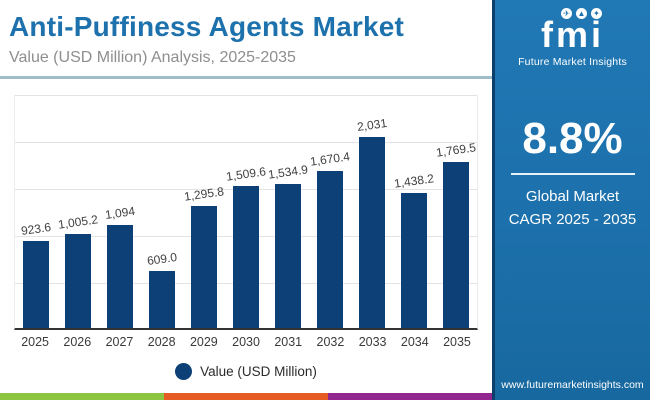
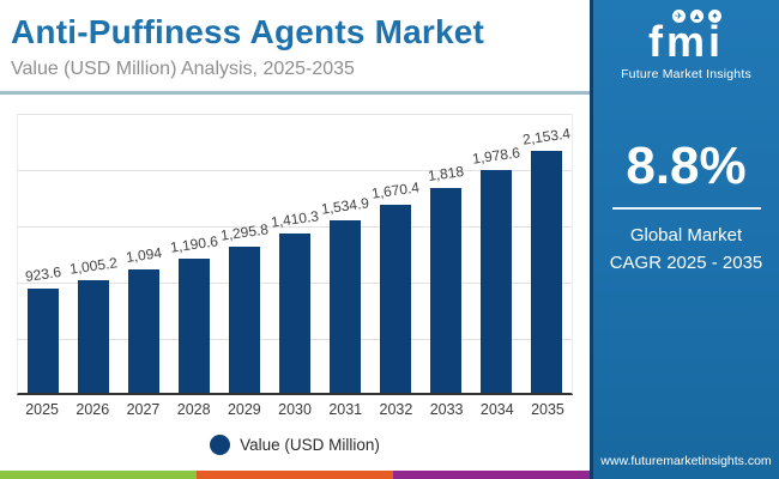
2028: 609.0 -> 1,190.6
2030: 1,509.6 -> 1,410.3
2033: 2,031 -> 1,818
2034: 1,438.2 -> 1,978.6
2035: 1,769.5 -> 2,153.4
